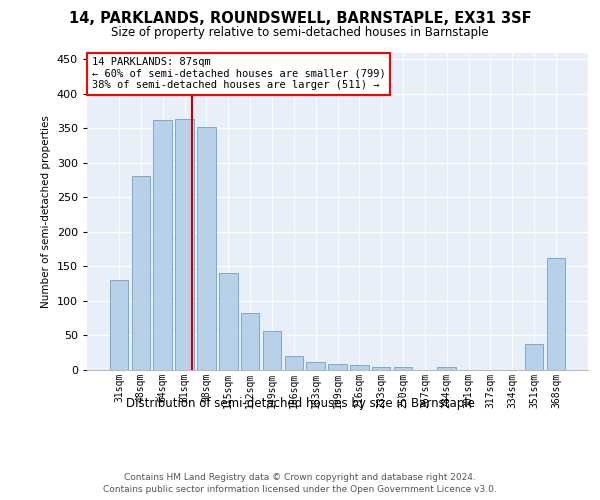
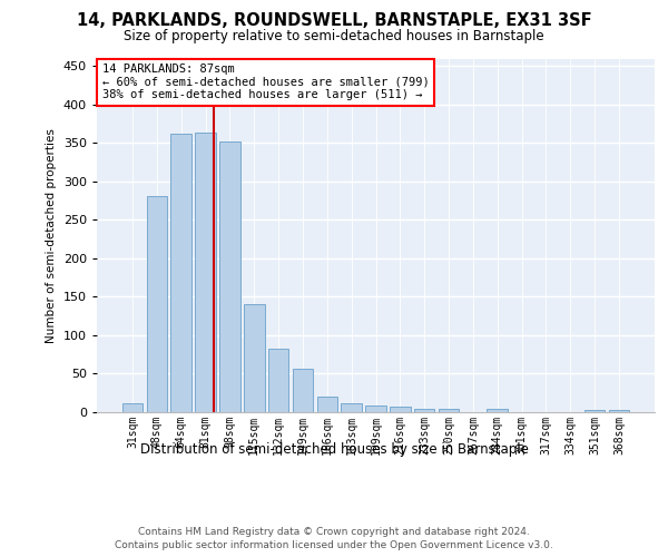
31sqm: 130 -> 12
351sqm: 38 -> 3
368sqm: 162 -> 3
